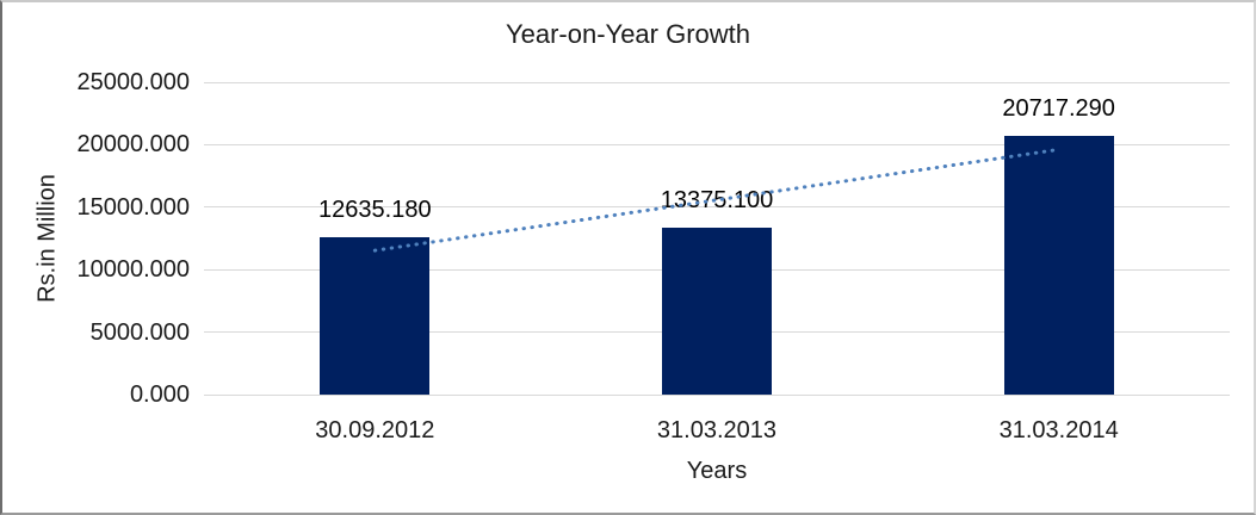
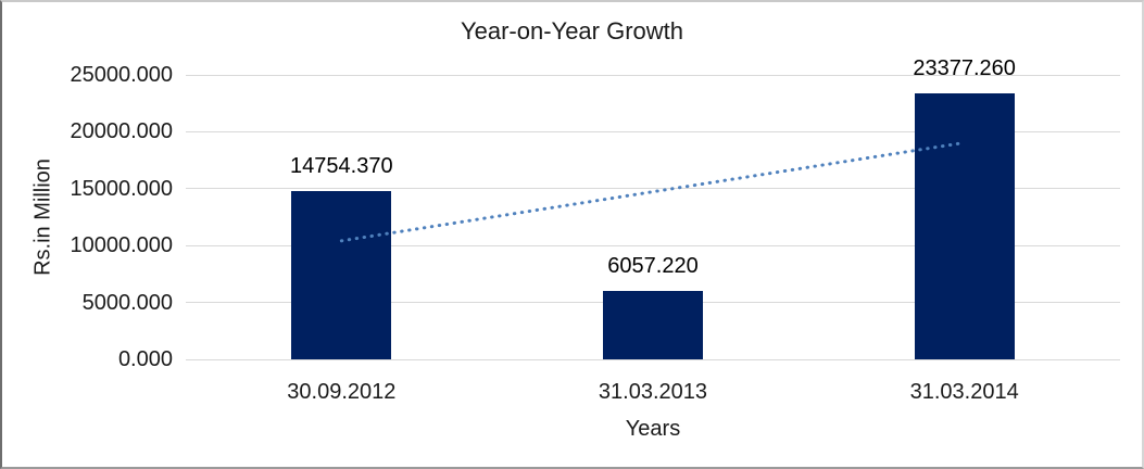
30.09.2012: 12635.180 -> 14754.370
31.03.2013: 13375.100 -> 6057.220
31.03.2014: 20717.290 -> 23377.260
